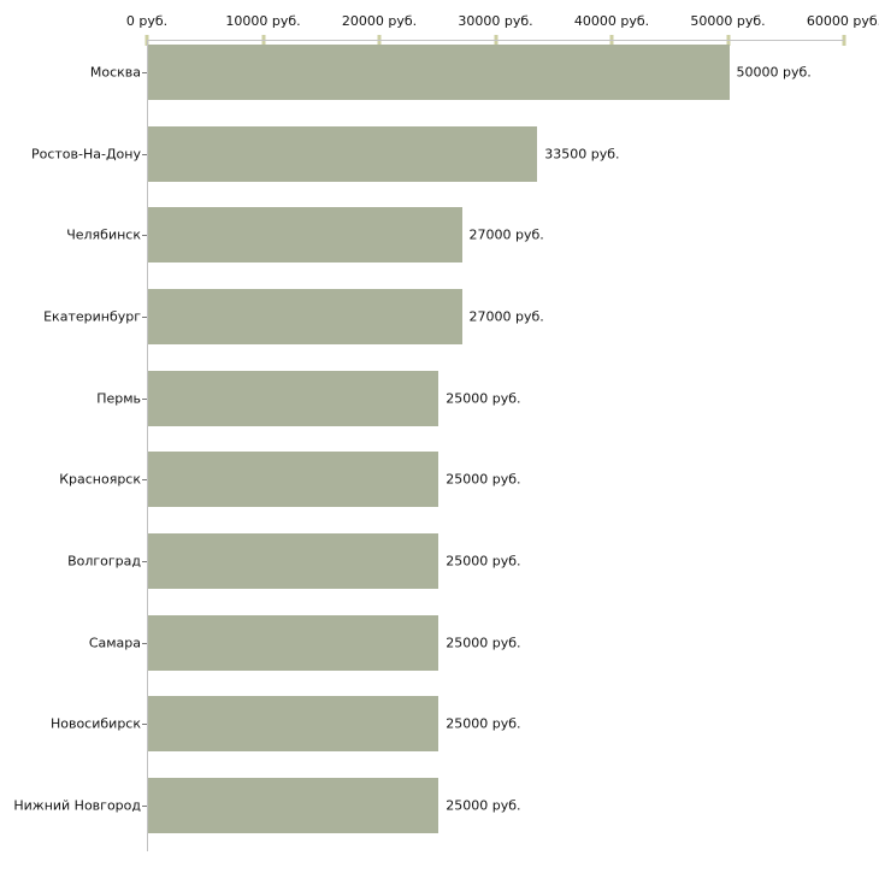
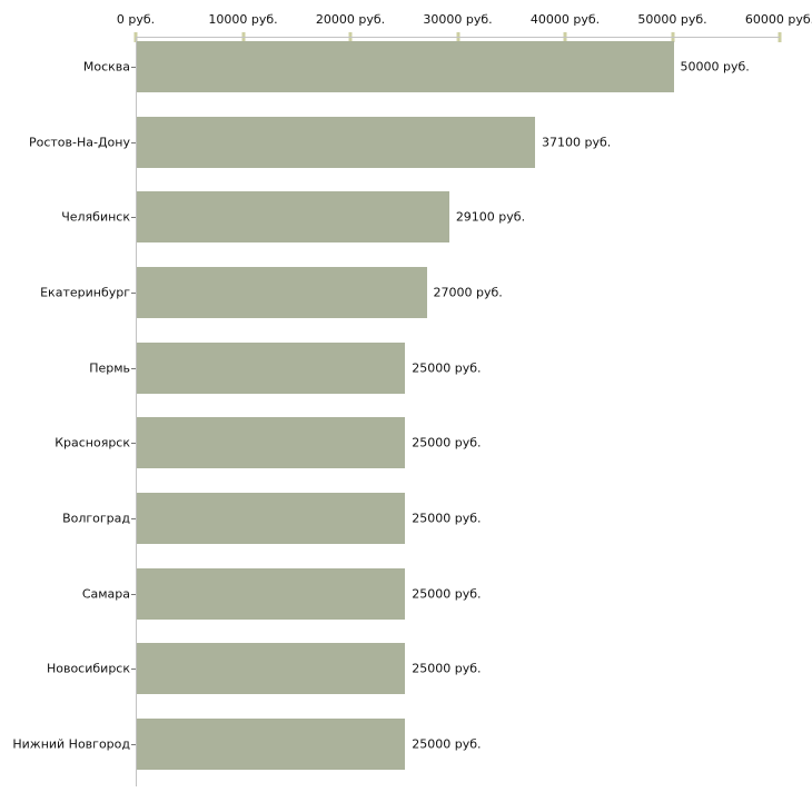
Ростов-На-Дону: 33500 -> 37100
Челябинск: 27000 -> 29100
